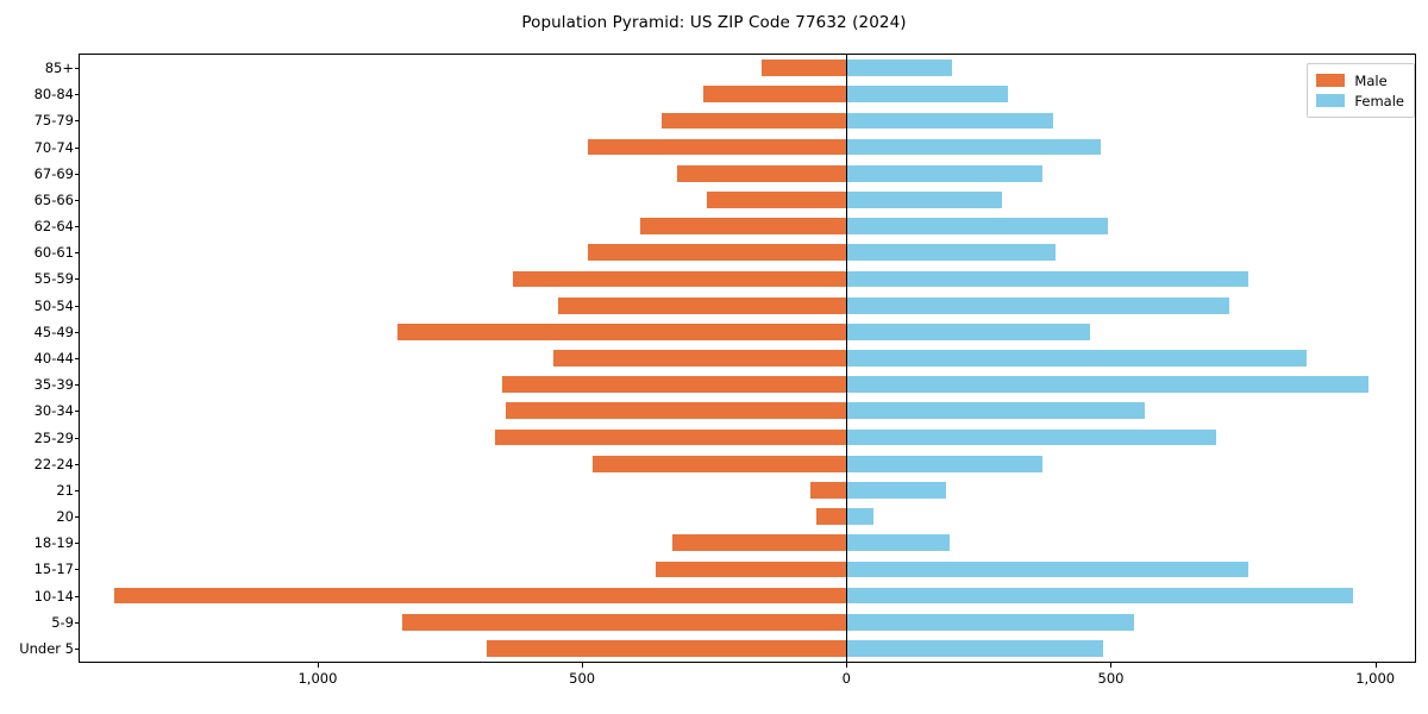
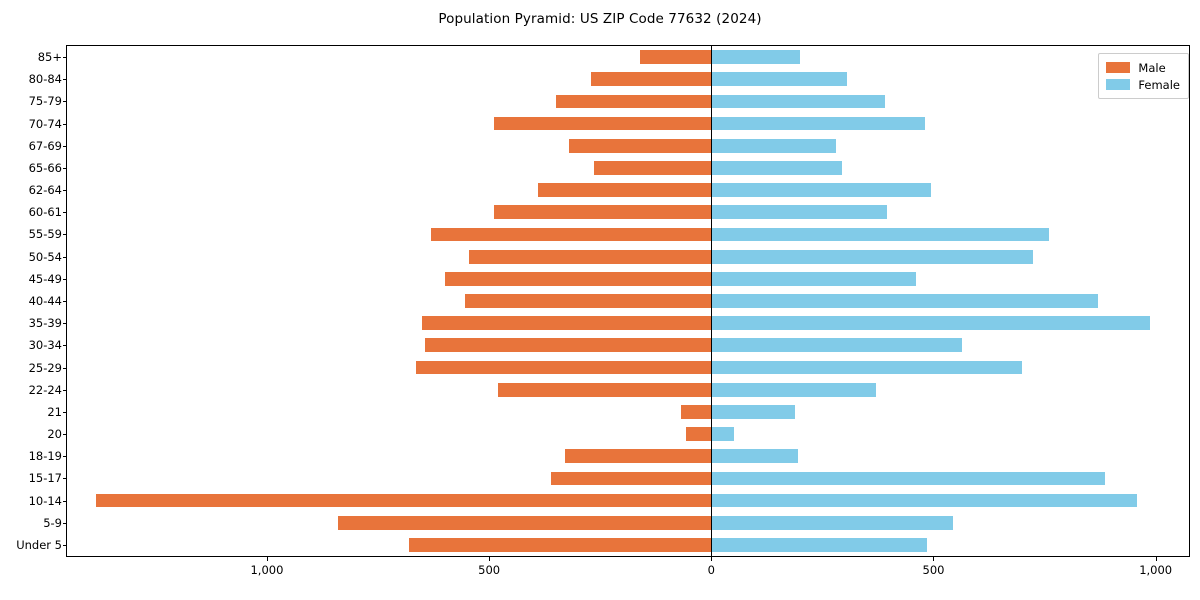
Female/67-69: 370 -> 280
Male/45-49: 850 -> 600
Female/15-17: 760 -> 880
